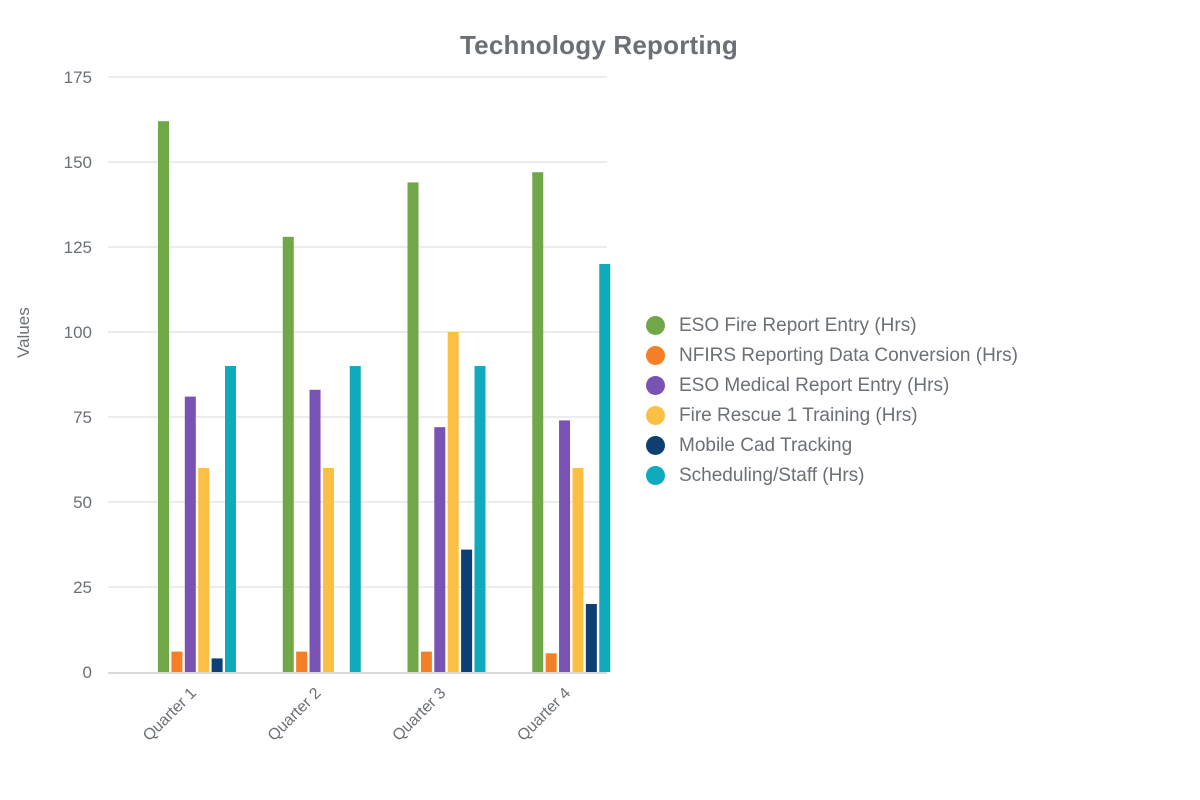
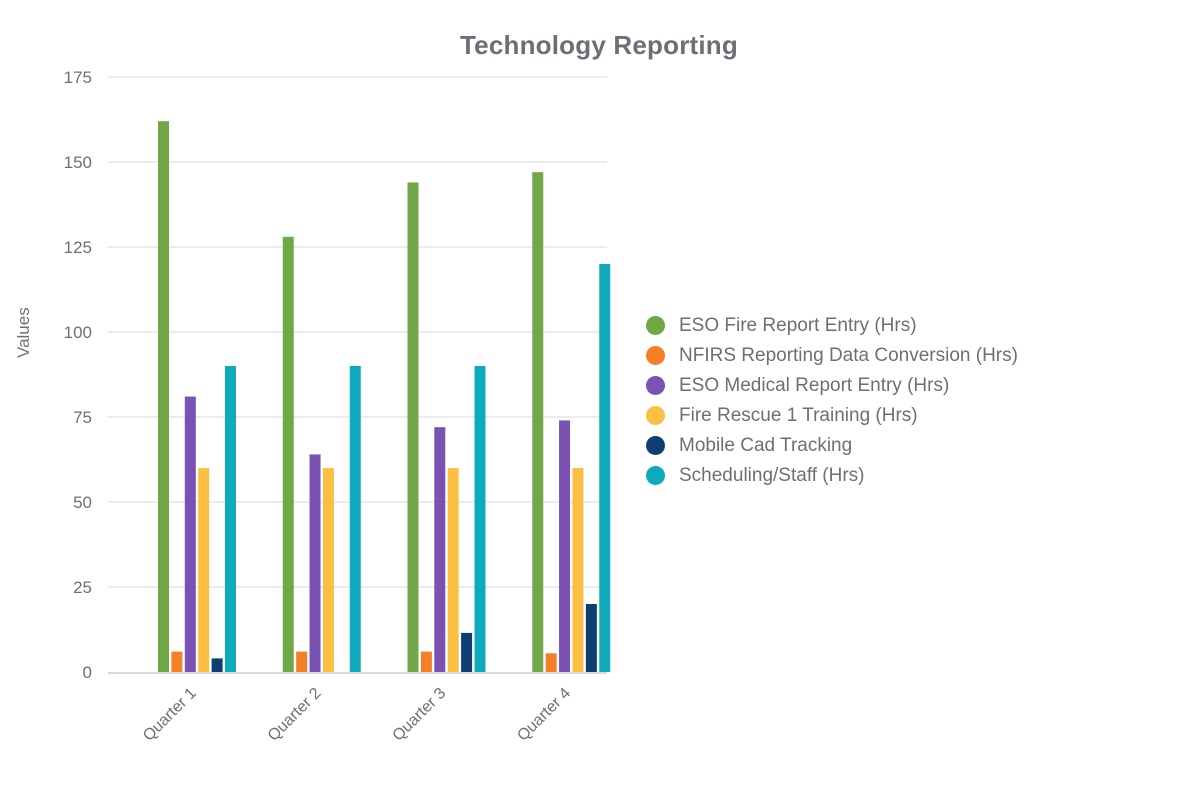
ESO Medical Report Entry (Hrs)/Quarter 2: 83 -> 64
Fire Rescue 1 Training (Hrs)/Quarter 3: 100 -> 60
Mobile Cad Tracking/Quarter 3: 36 -> 12
